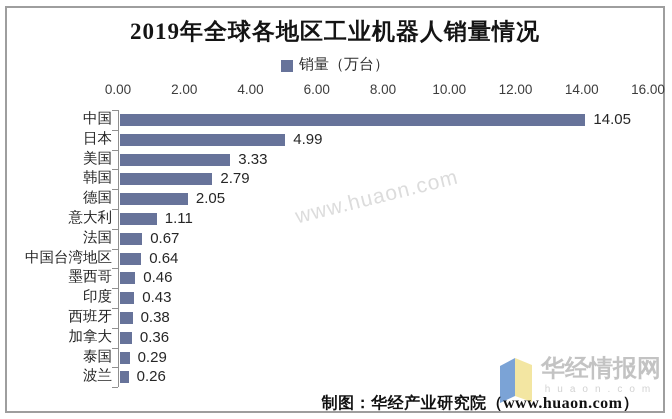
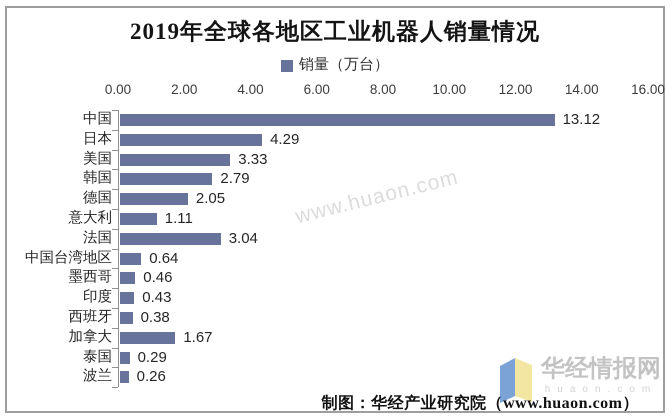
中国: 14.05 -> 13.12
日本: 4.99 -> 4.29
法国: 0.67 -> 3.04
加拿大: 0.36 -> 1.67
